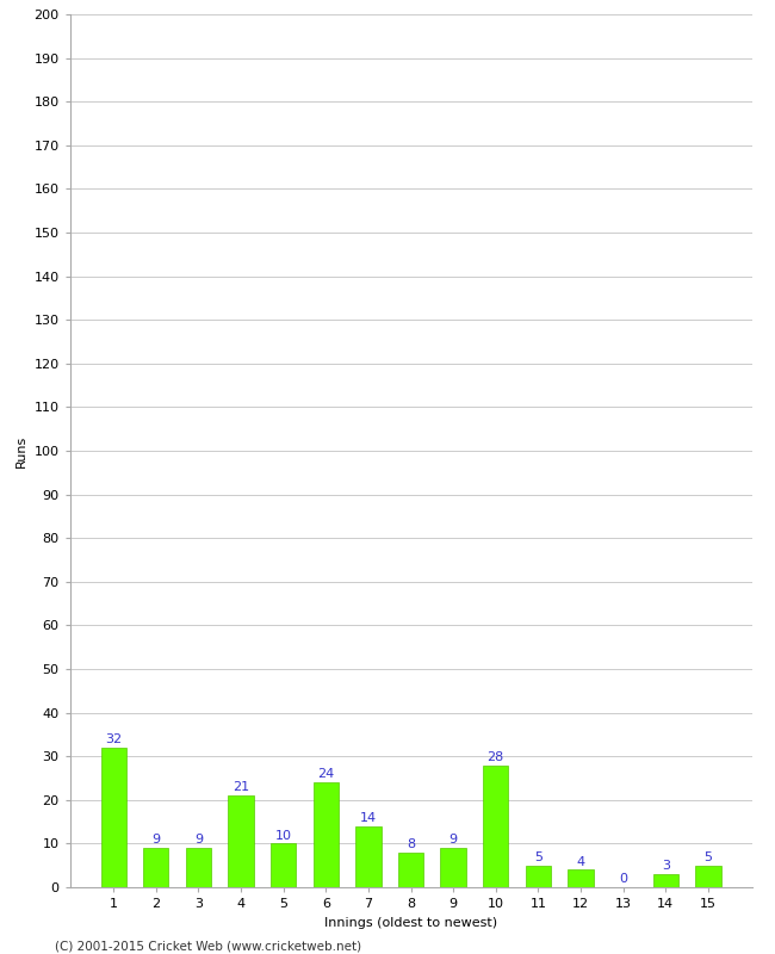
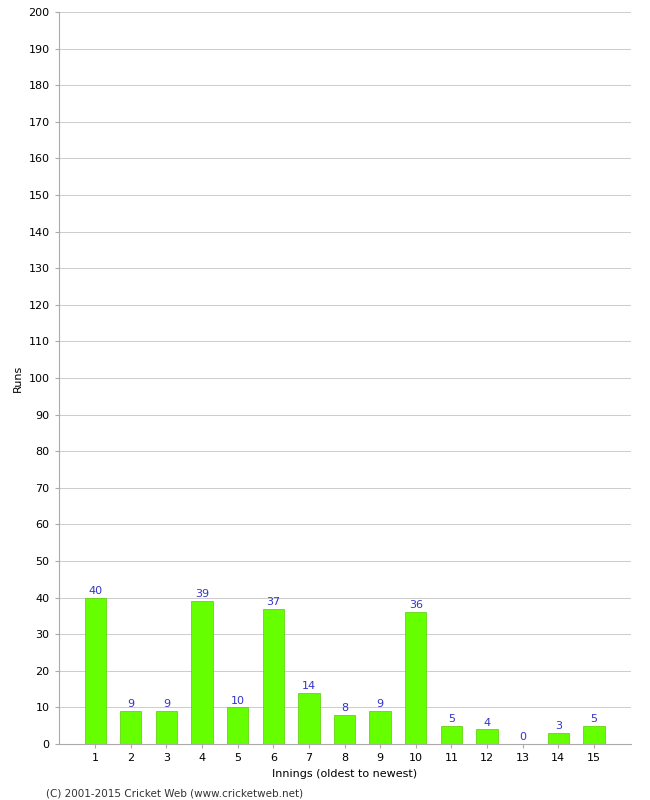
1: 32 -> 40
4: 21 -> 39
6: 24 -> 37
10: 28 -> 36
